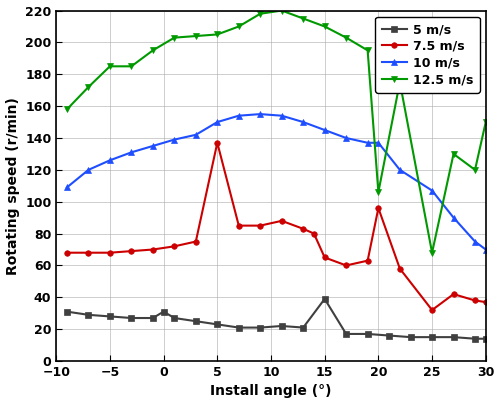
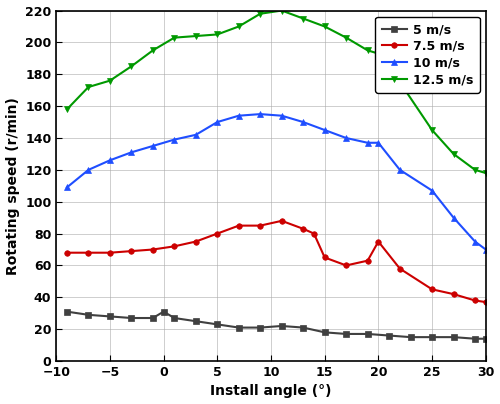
12.5 m/s/−5: 185 -> 176
7.5 m/s/5: 137 -> 80
5 m/s/15: 39 -> 18
7.5 m/s/20: 96 -> 75
12.5 m/s/20: 106 -> 193
7.5 m/s/25: 32 -> 45
12.5 m/s/25: 68 -> 145
12.5 m/s/30: 150 -> 118
